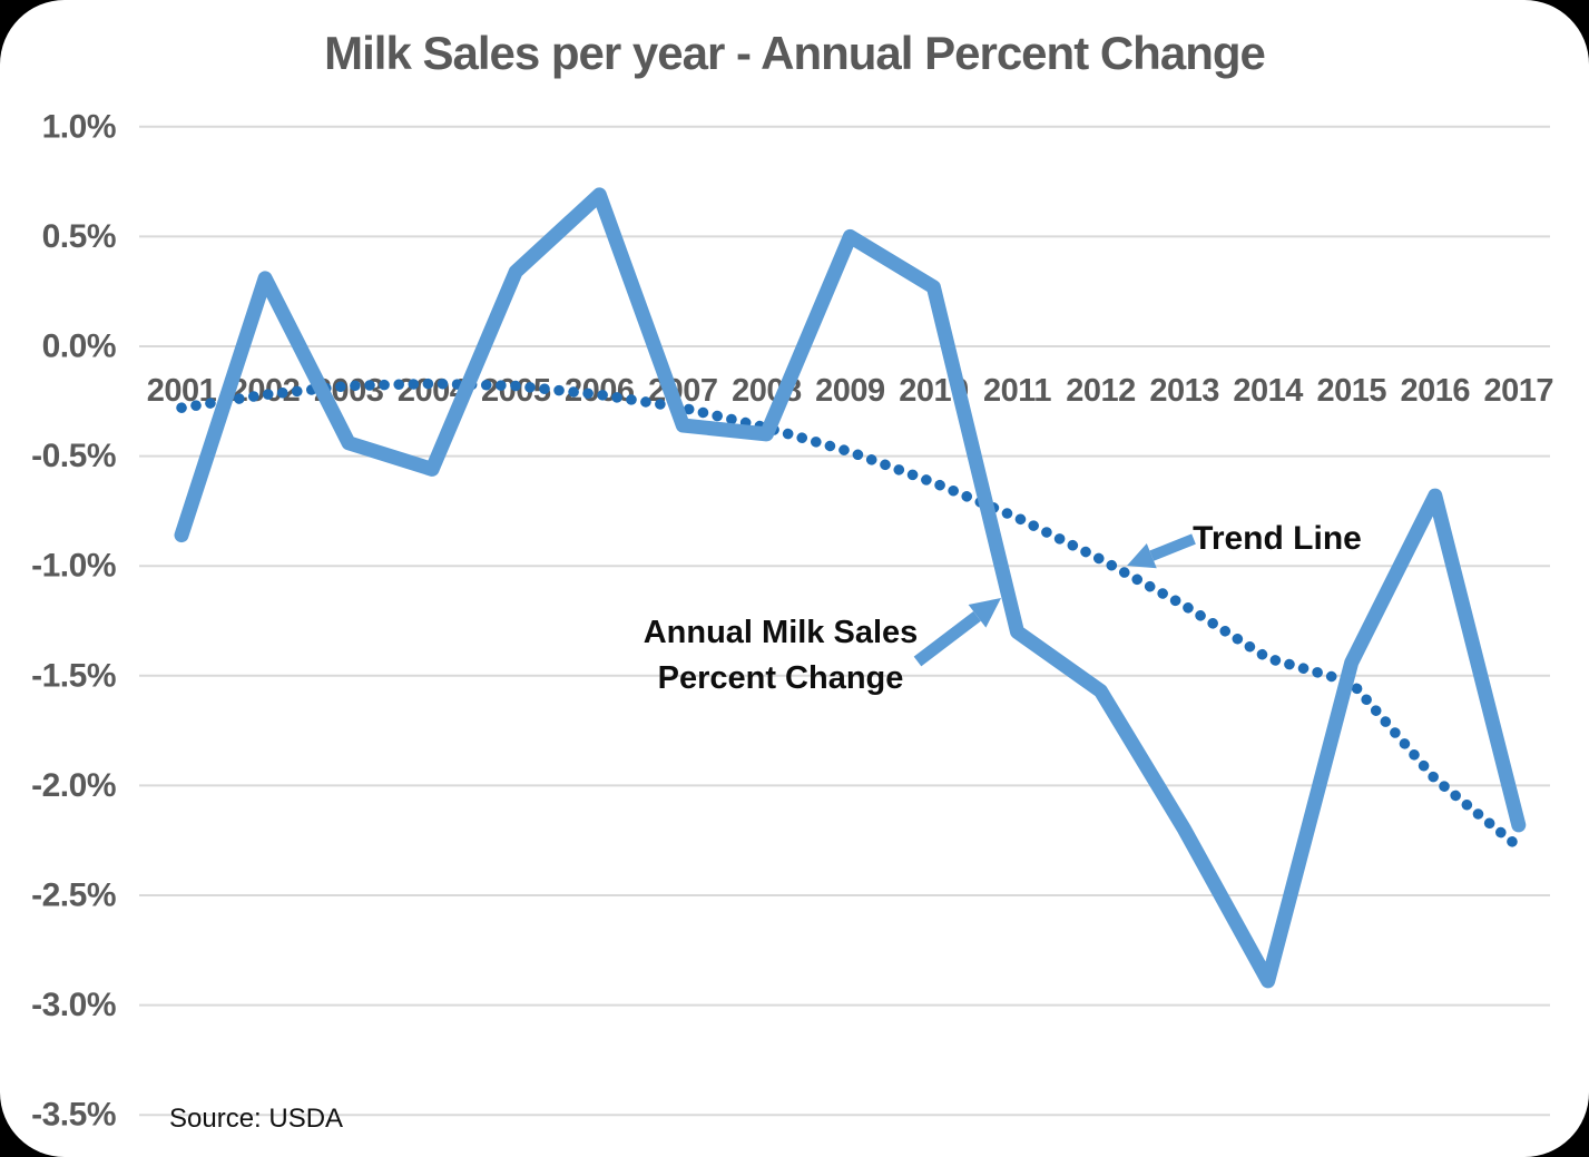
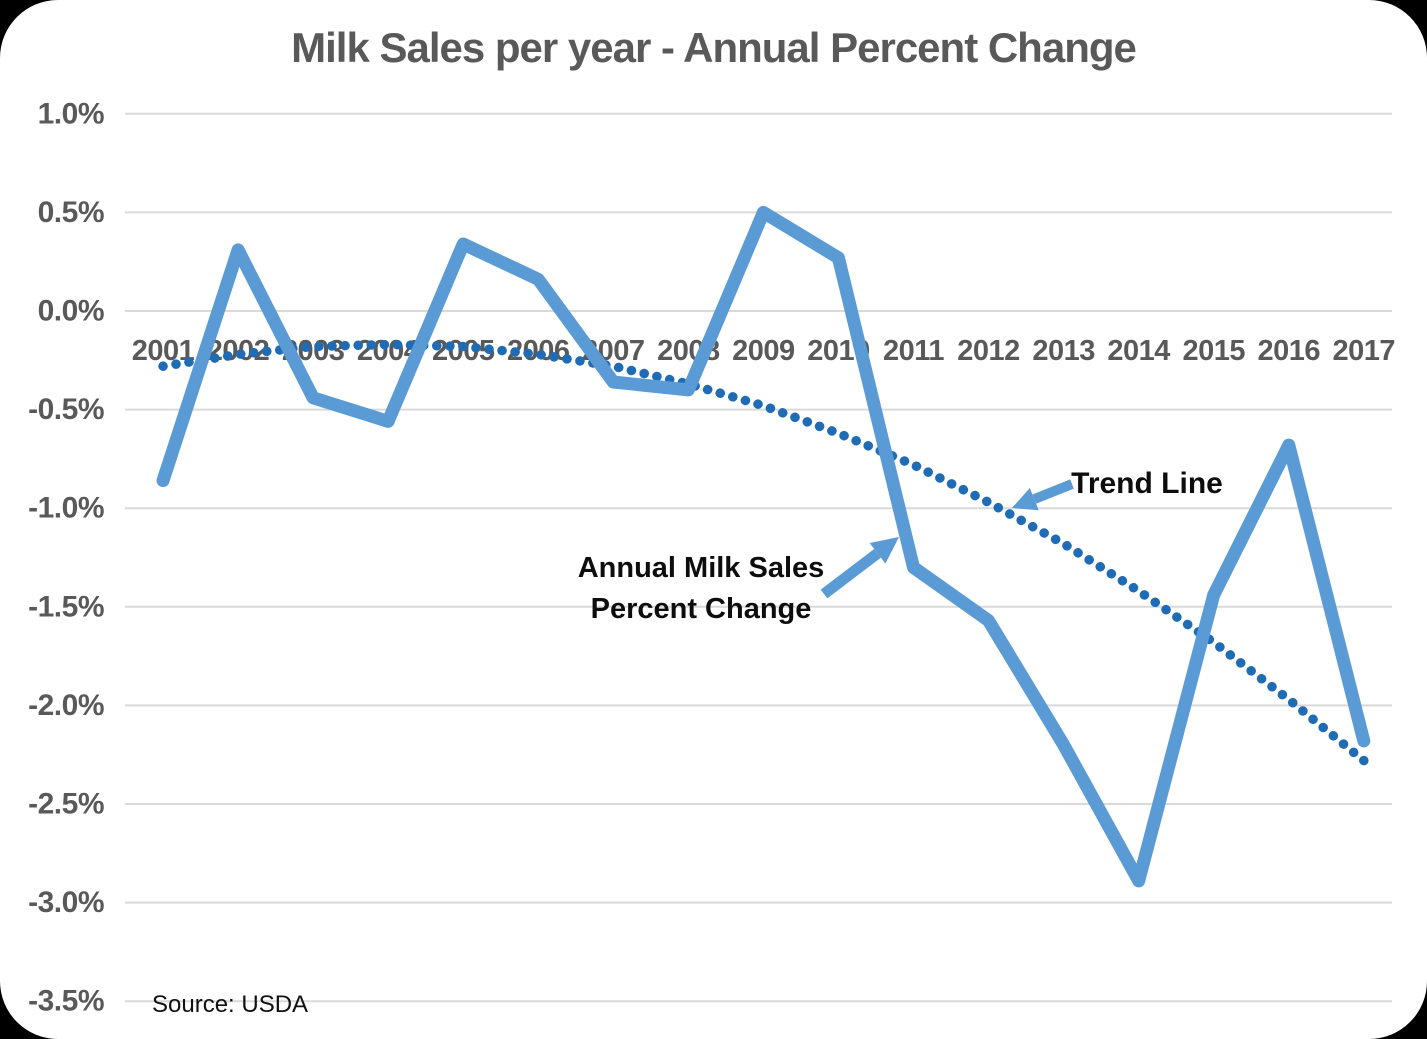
Annual Milk Sales Percent Change/2006: 0.69% -> 0.16%
Trend Line/2015: -1.53% -> -1.68%
